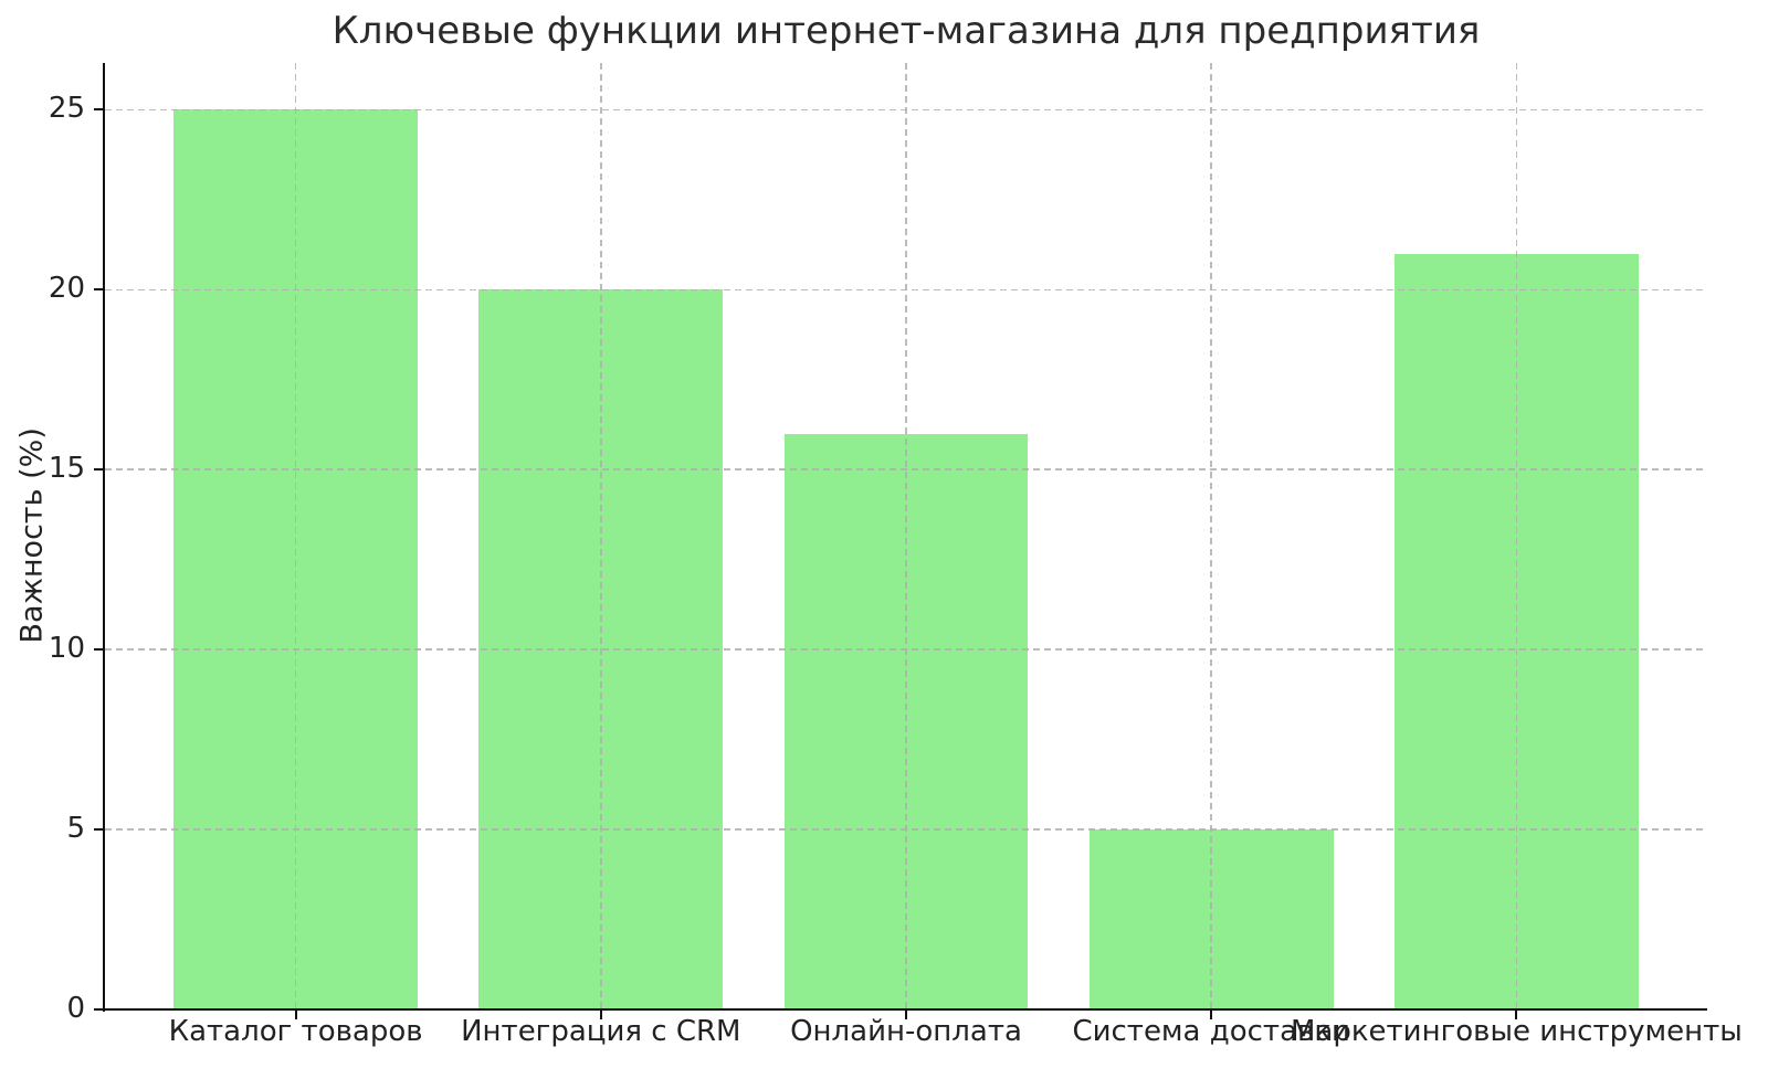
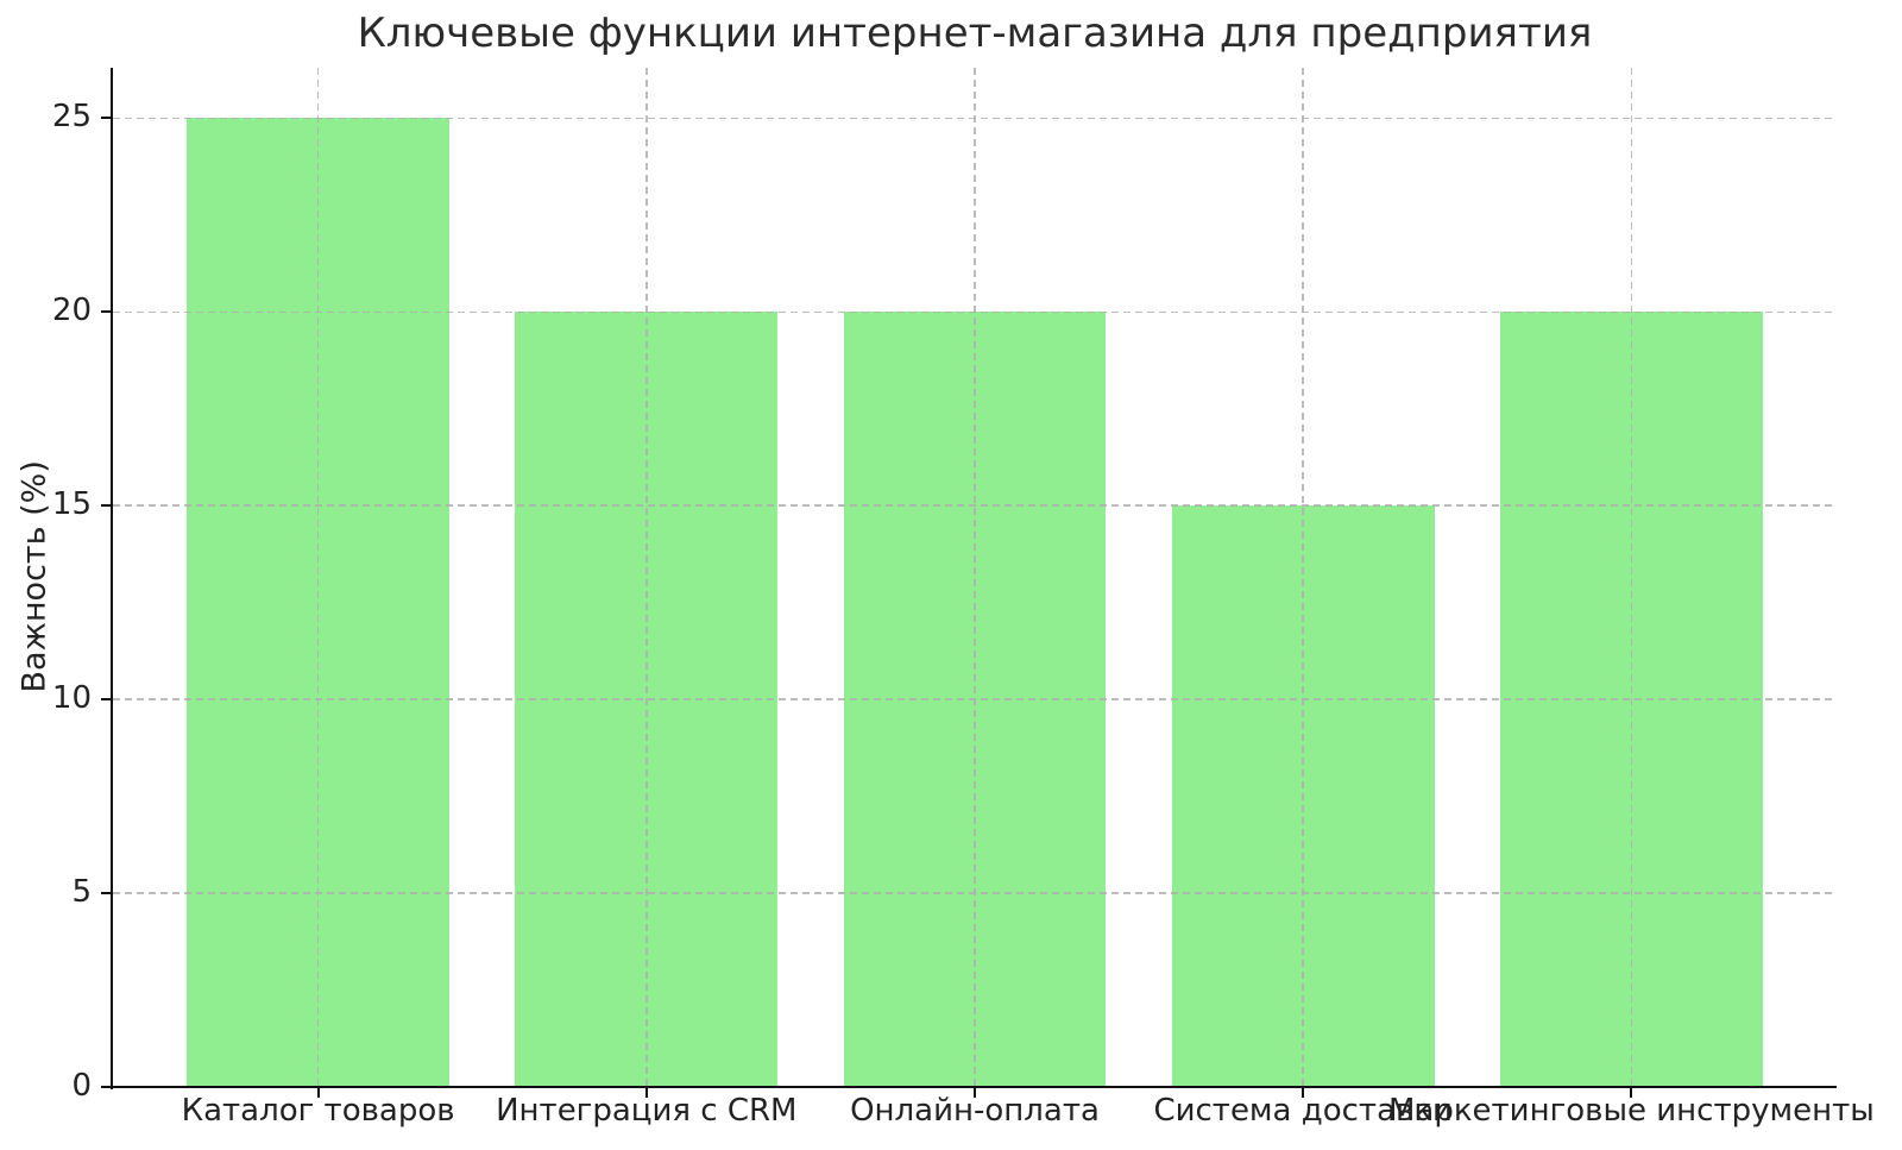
Онлайн-оплата: 16 -> 20
Система доставки: 5 -> 15
Маркетинговые инструменты: 21 -> 20
